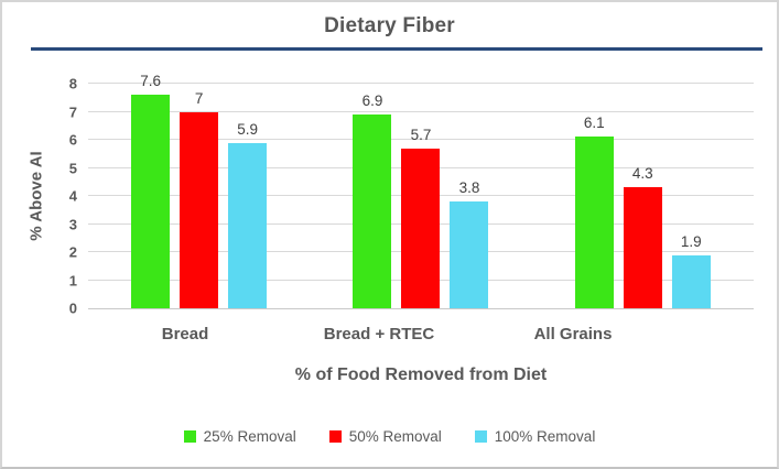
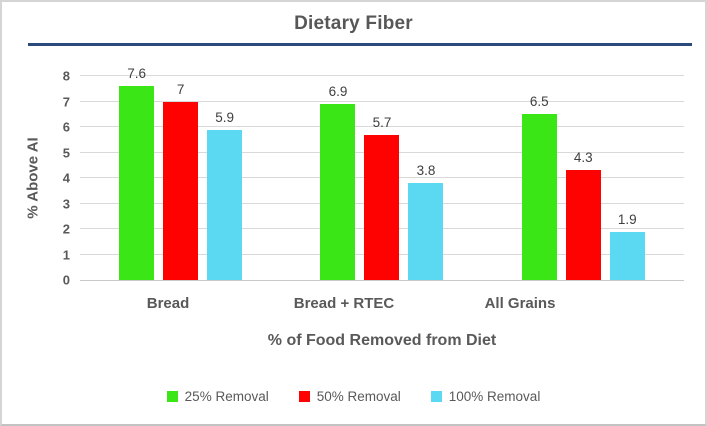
25% Removal/All Grains: 6.1 -> 6.5
